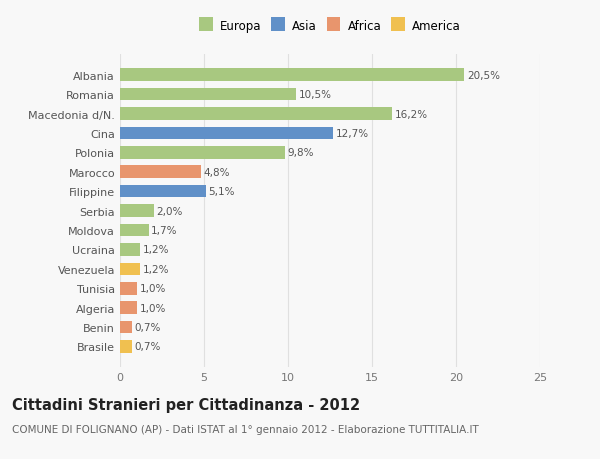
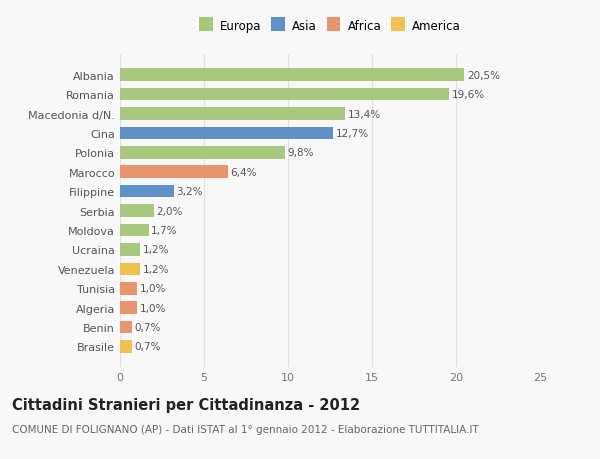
Romania: 10,5% -> 19,6%
Macedonia d/N.: 16,2% -> 13,4%
Marocco: 4,8% -> 6,4%
Filippine: 5,1% -> 3,2%
